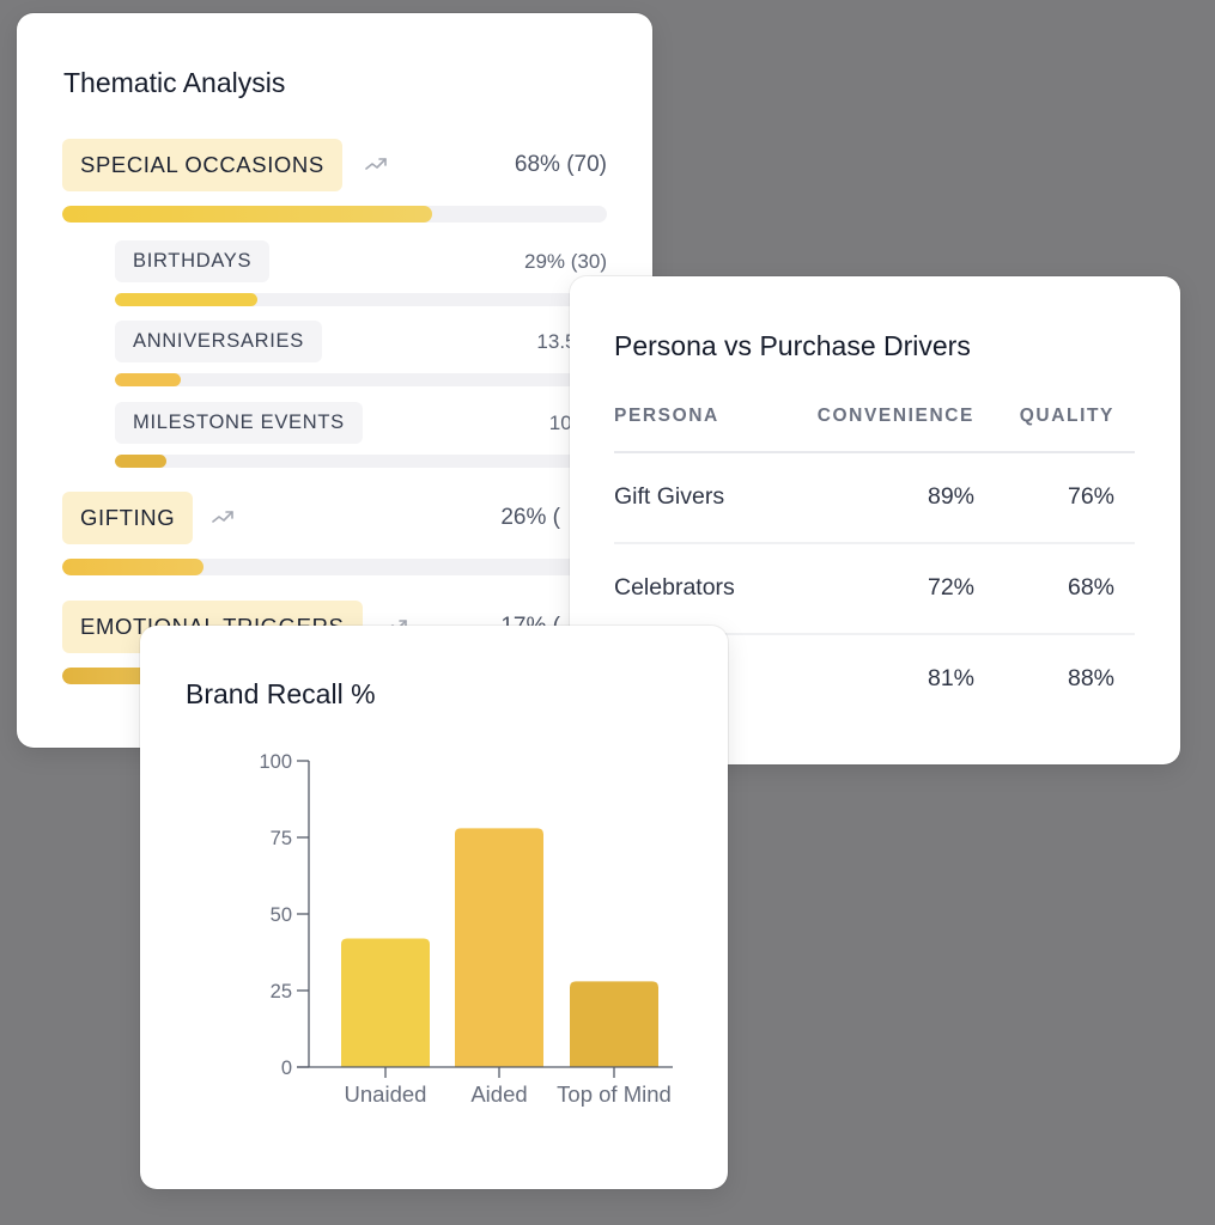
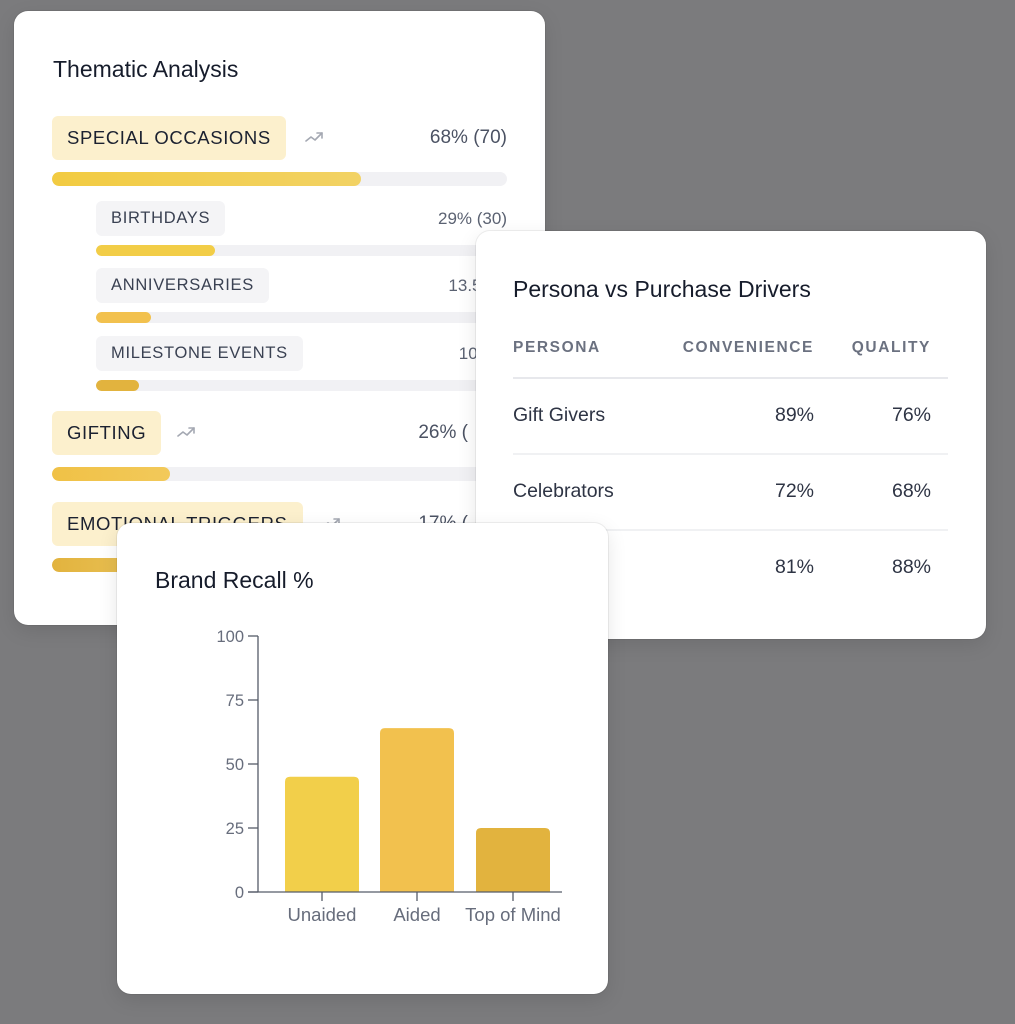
Unaided: 42 -> 45
Aided: 78 -> 64
Top of Mind: 28 -> 25
